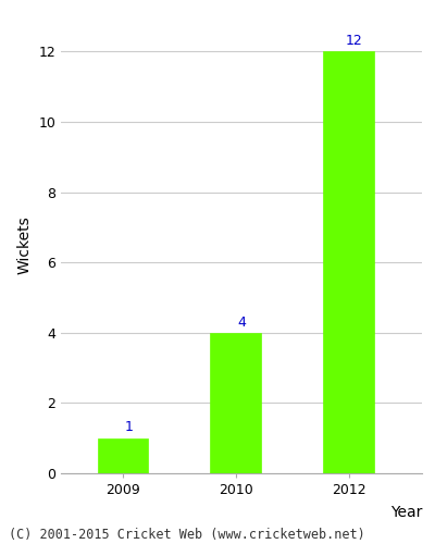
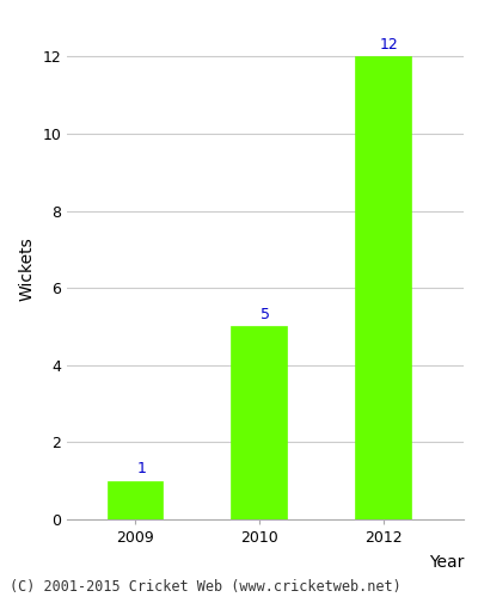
2010: 4 -> 5
